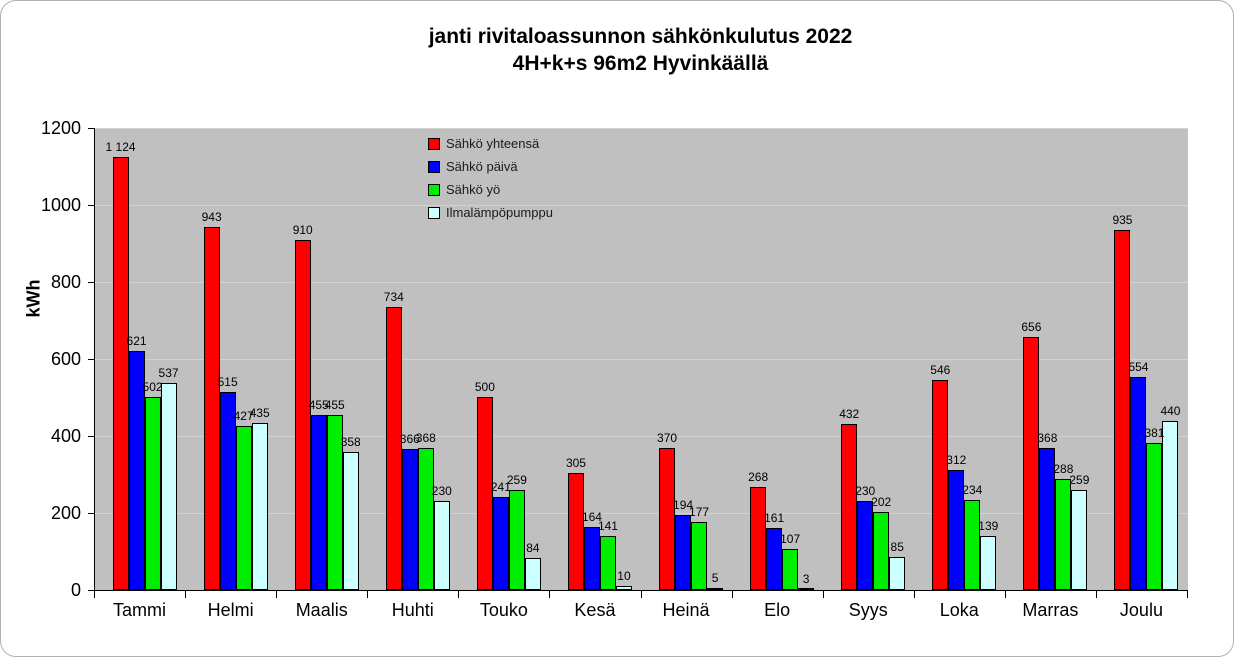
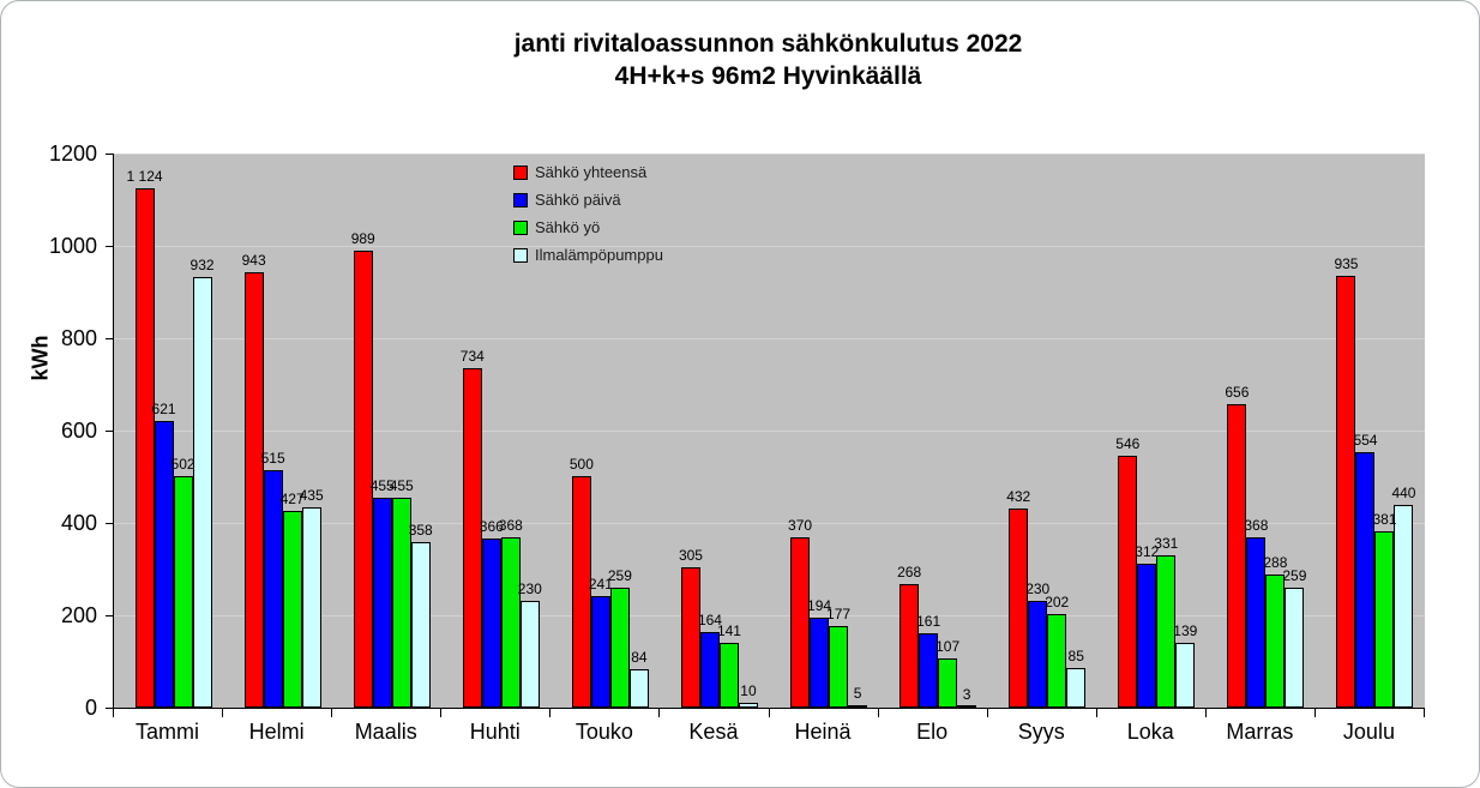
Ilmalämpöpumppu/Tammi: 537 -> 932
Sähkö yhteensä/Maalis: 910 -> 989
Sähkö yö/Loka: 234 -> 331
